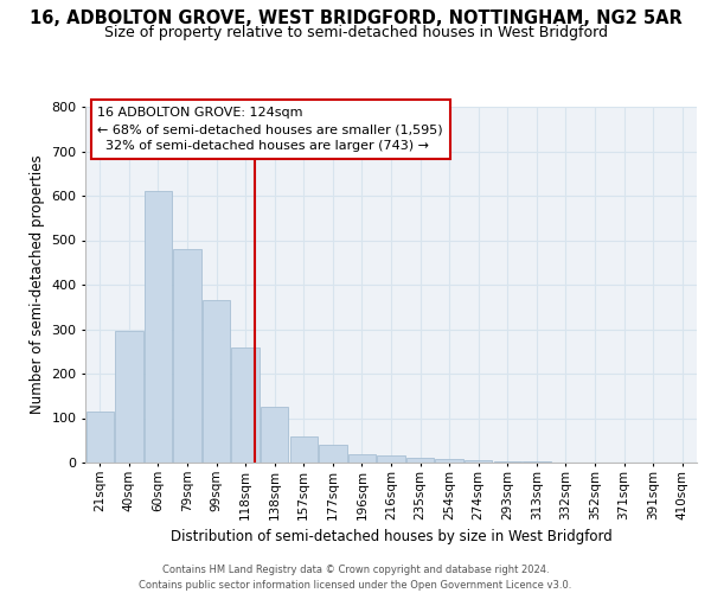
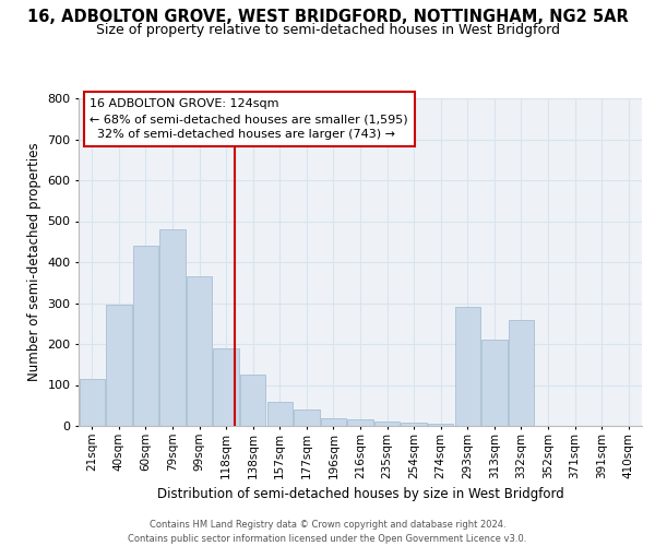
60sqm: 610 -> 440
118sqm: 260 -> 190
293sqm: 3 -> 290
313sqm: 2 -> 210
332sqm: 1 -> 260
